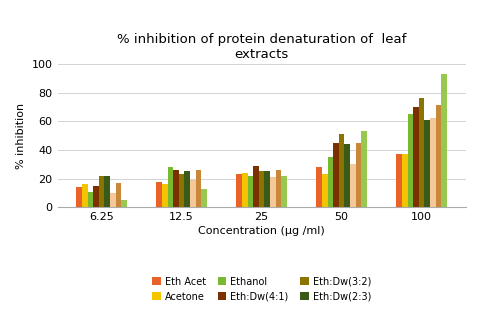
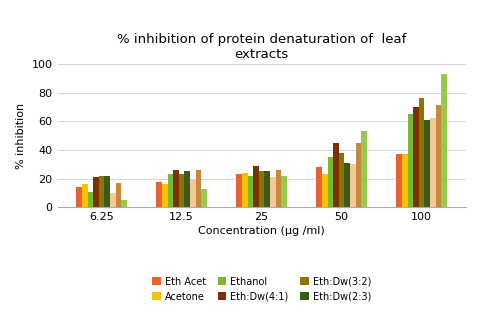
Eth:Dw(4:1)/6.25: 15 -> 21
Ethanol/12.5: 28 -> 23
Eth:Dw(3:2)/50: 51 -> 38
Eth:Dw(2:3)/50: 44 -> 31
